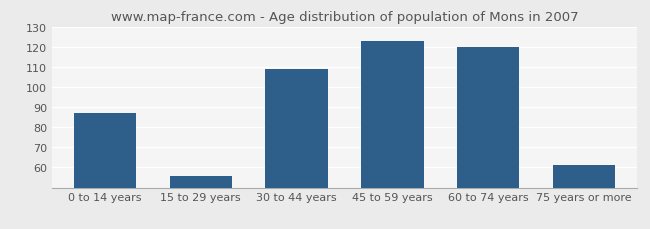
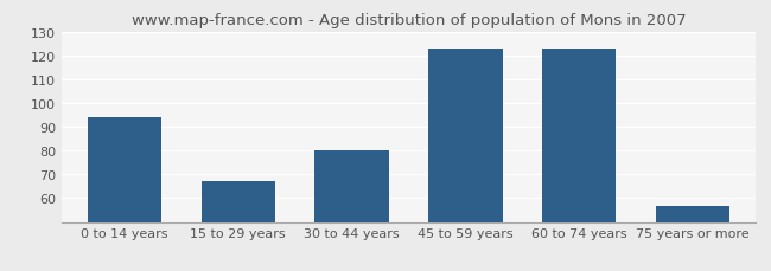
0 to 14 years: 87 -> 94
15 to 29 years: 56 -> 67
30 to 44 years: 109 -> 80
60 to 74 years: 120 -> 123
75 years or more: 61 -> 57
